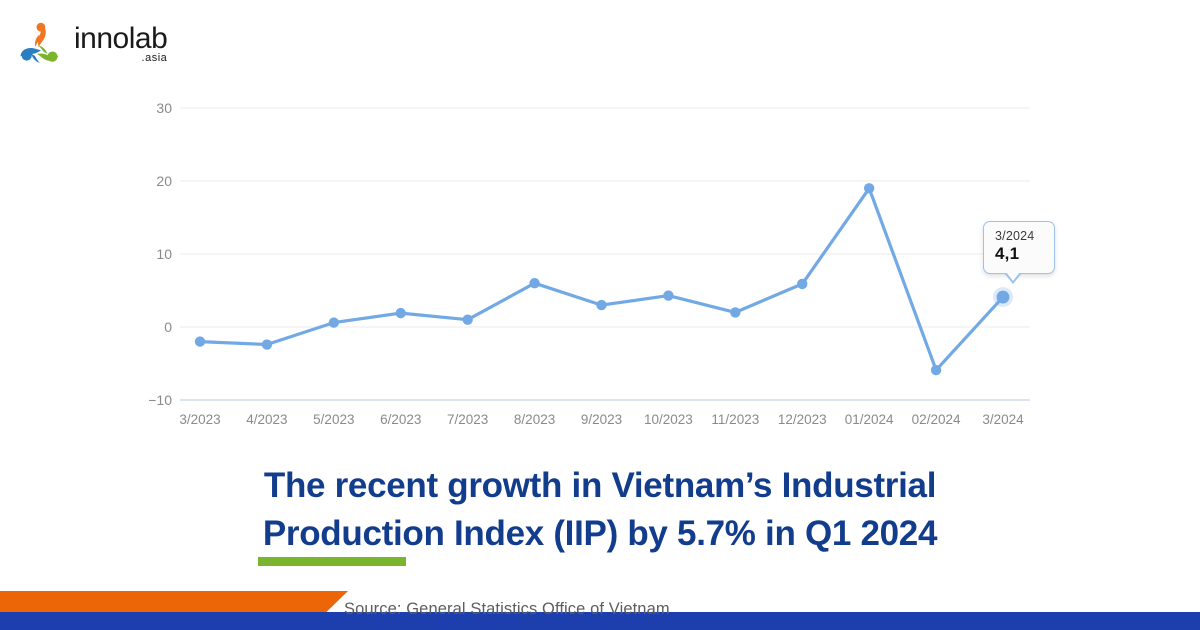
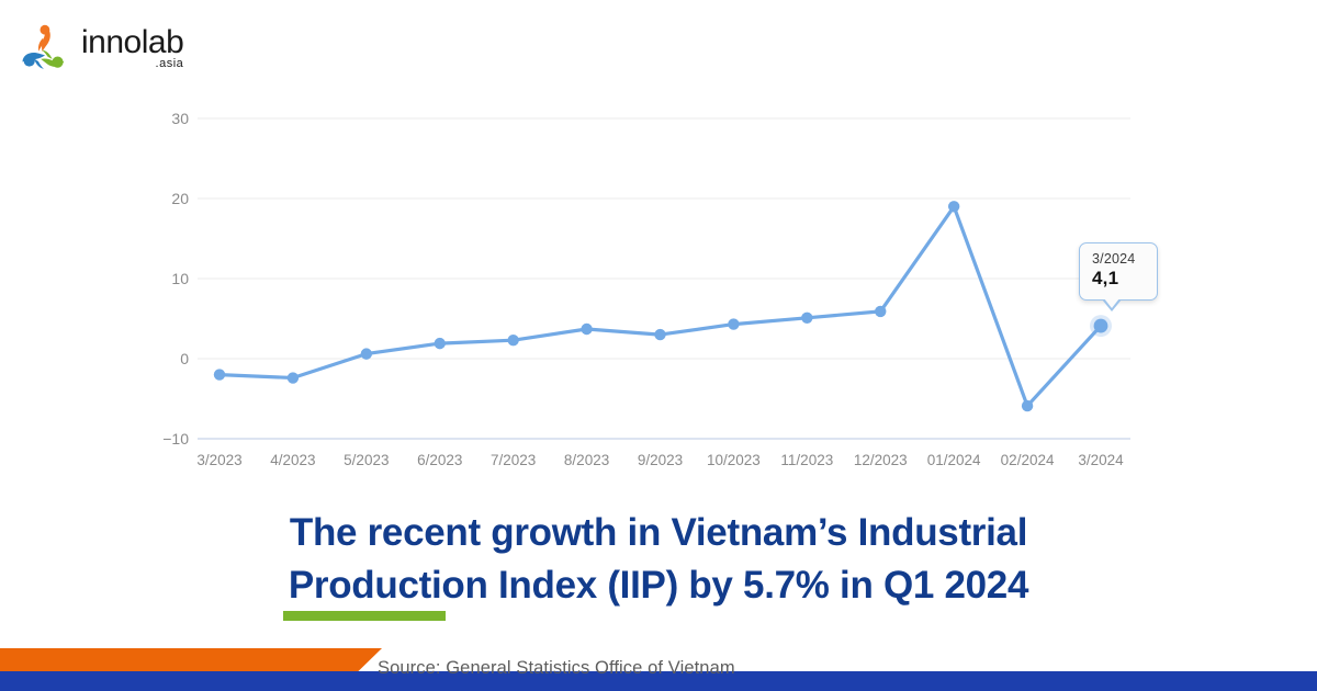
7/2023: 1 -> 2
8/2023: 6 -> 4
11/2023: 2 -> 5
